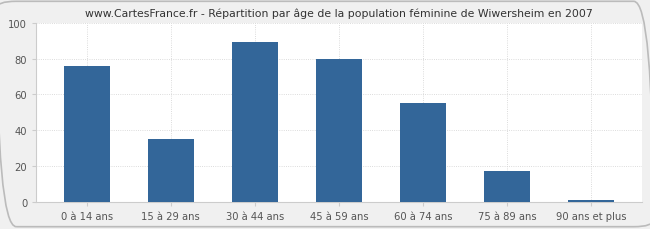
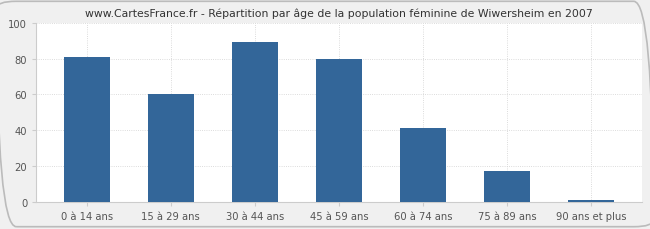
0 à 14 ans: 76 -> 81
15 à 29 ans: 35 -> 60
60 à 74 ans: 55 -> 41
